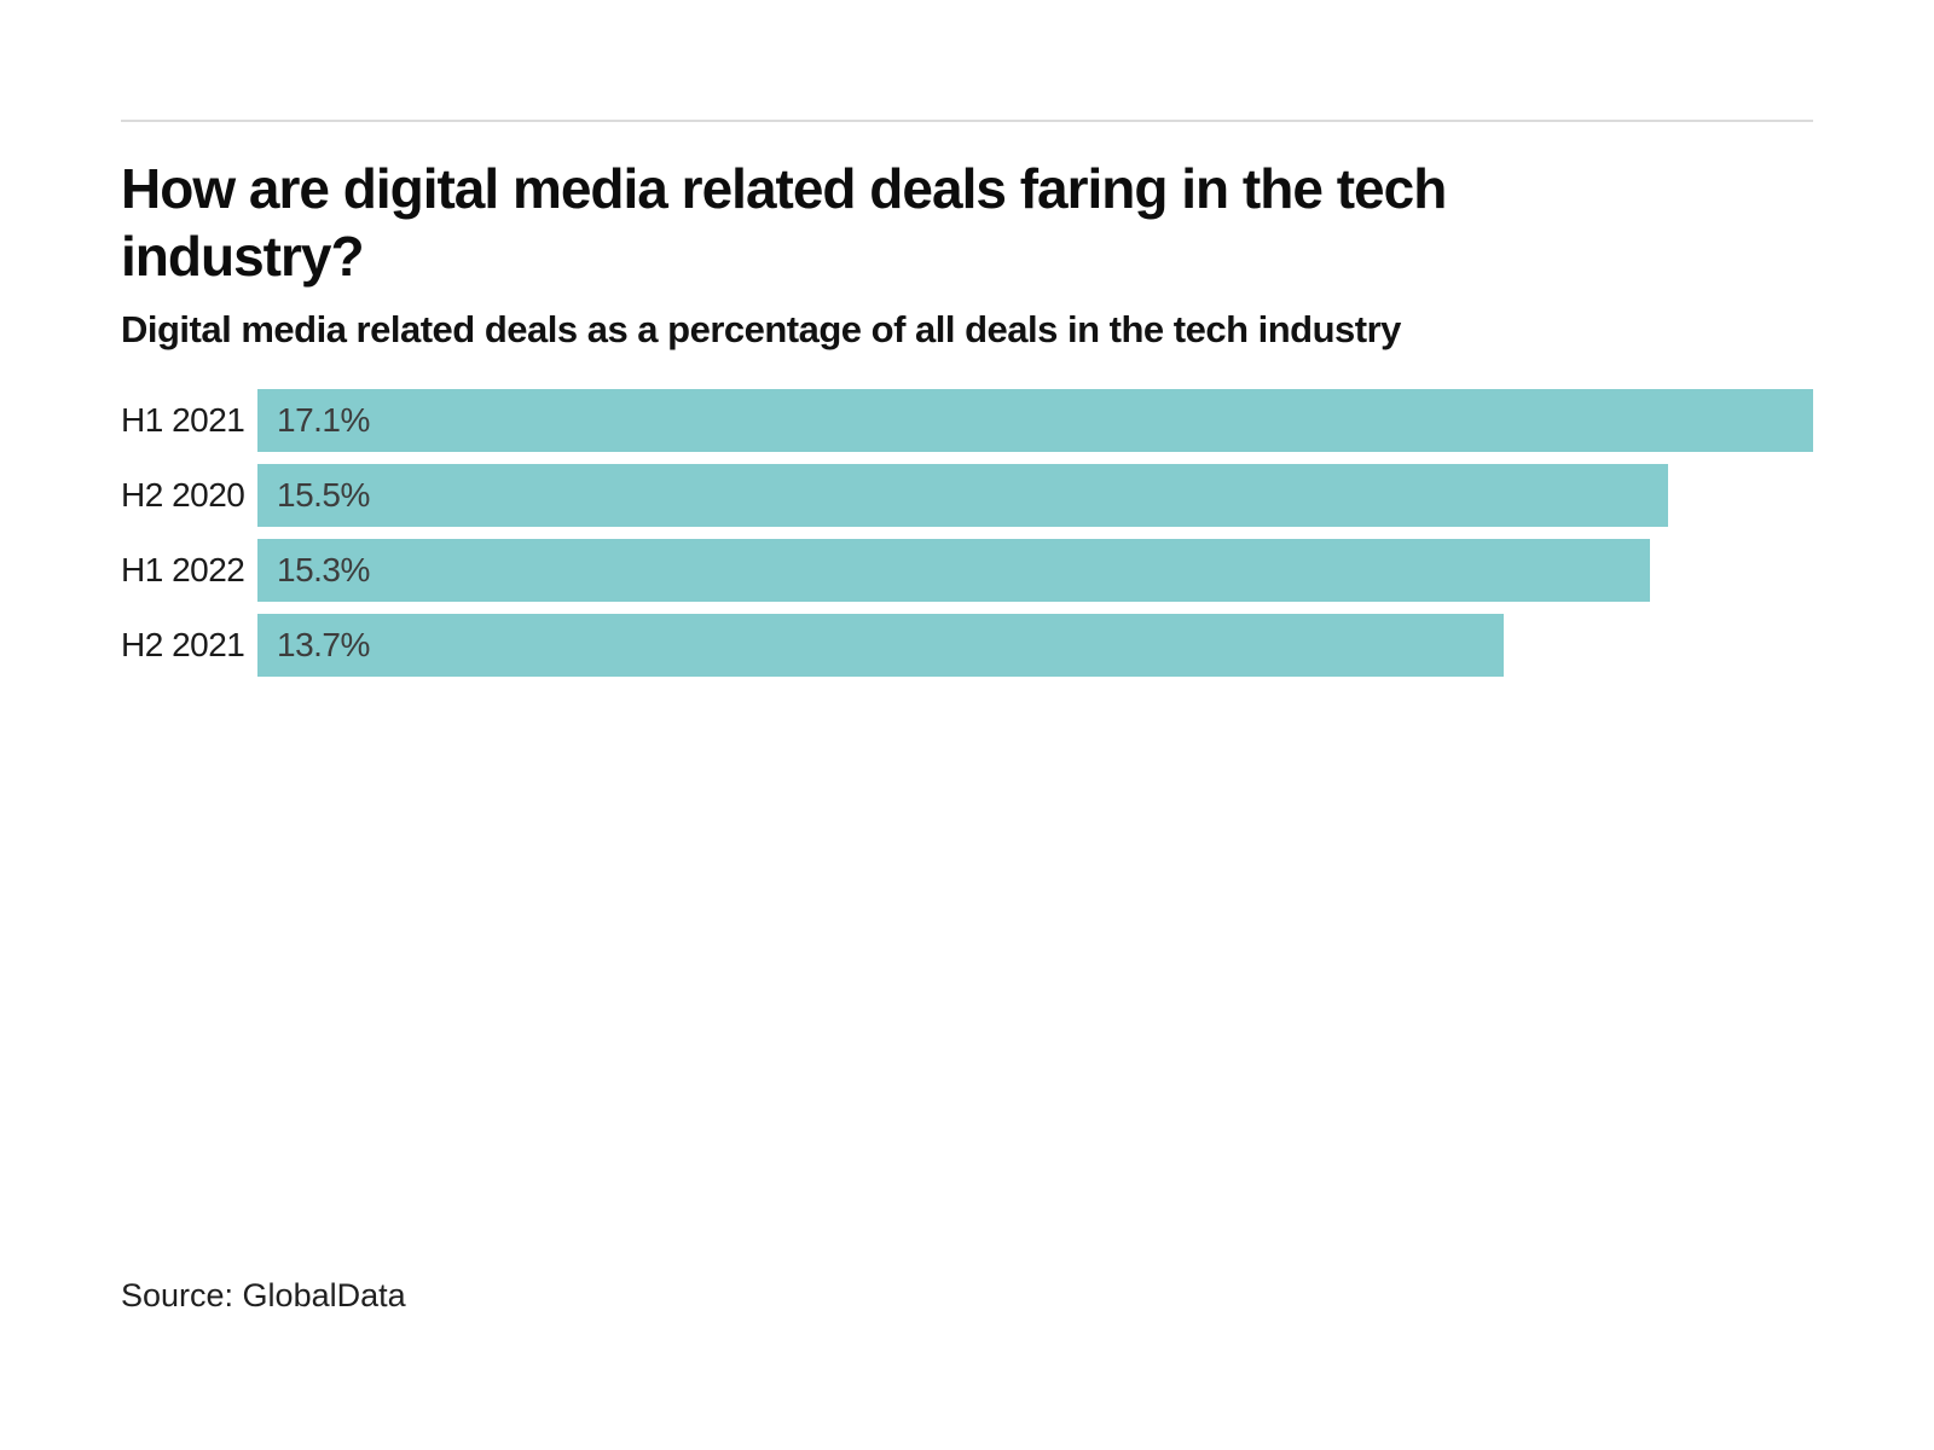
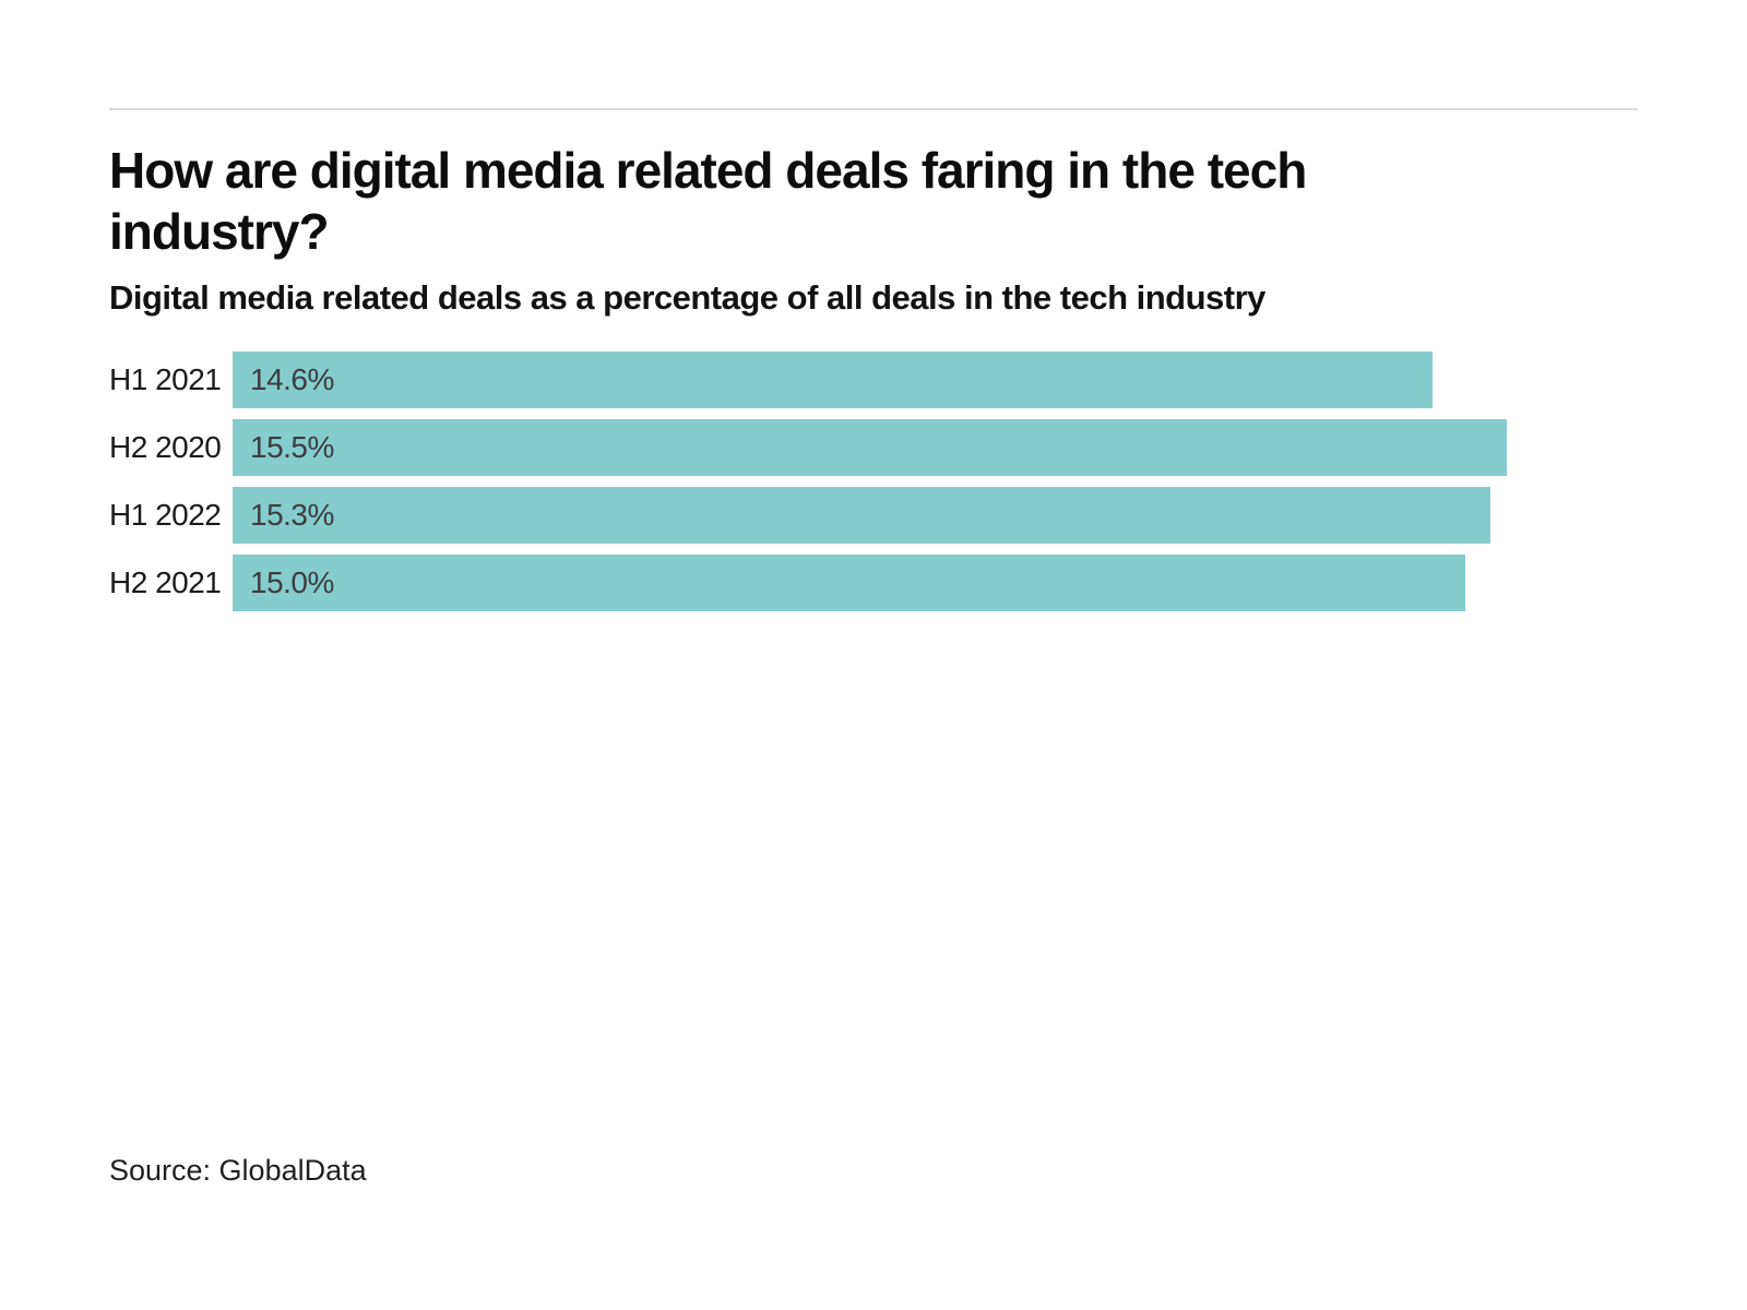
H1 2021: 17.1% -> 14.6%
H2 2021: 13.7% -> 15.0%
